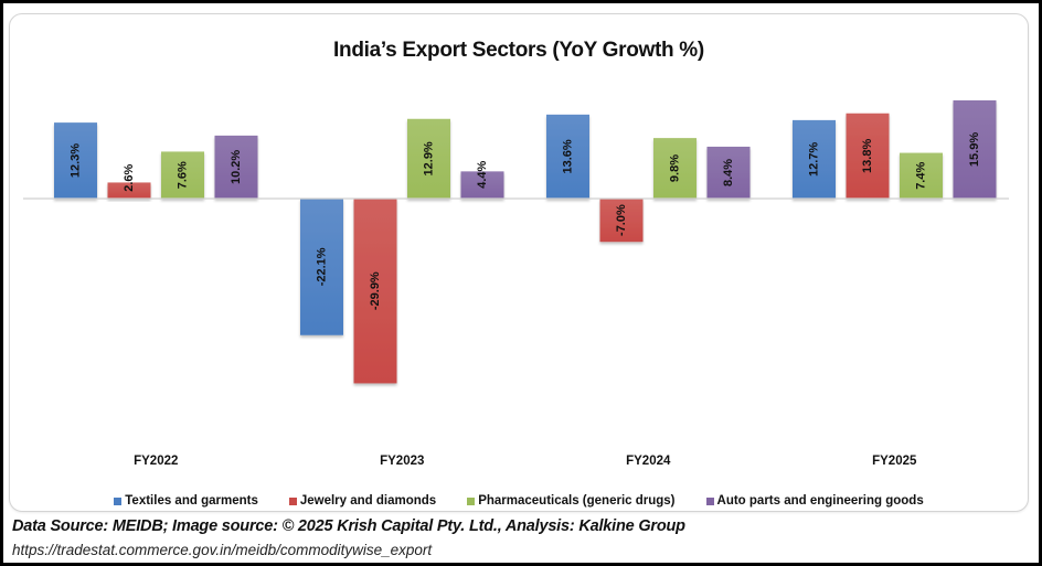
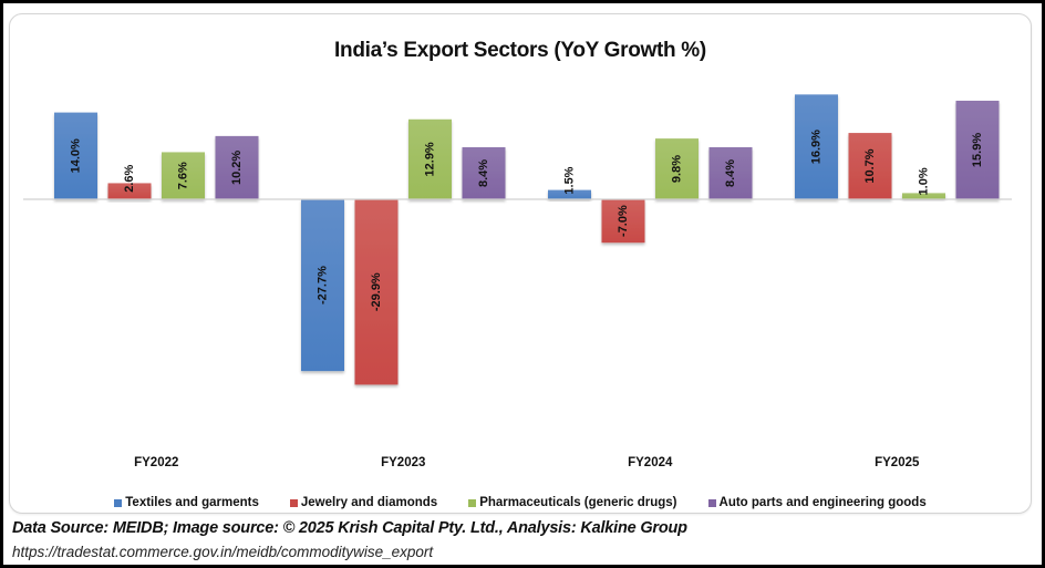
Textiles and garments/FY2022: 12.3% -> 14.0%
Textiles and garments/FY2023: -22.1% -> -27.7%
Auto parts and engineering goods/FY2023: 4.4% -> 8.4%
Textiles and garments/FY2024: 13.6% -> 1.5%
Textiles and garments/FY2025: 12.7% -> 16.9%
Jewelry and diamonds/FY2025: 13.8% -> 10.7%
Pharmaceuticals (generic drugs)/FY2025: 7.4% -> 1.0%
